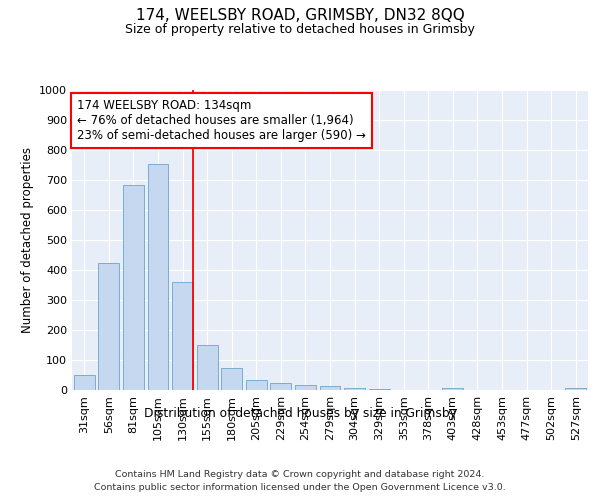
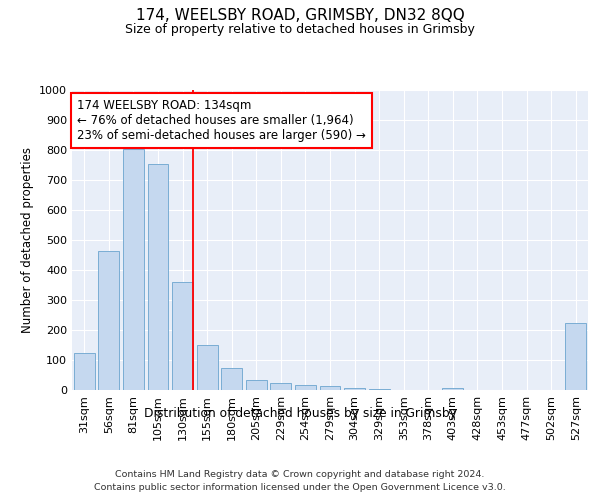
31sqm: 50 -> 125
56sqm: 425 -> 465
81sqm: 685 -> 805
527sqm: 8 -> 225
